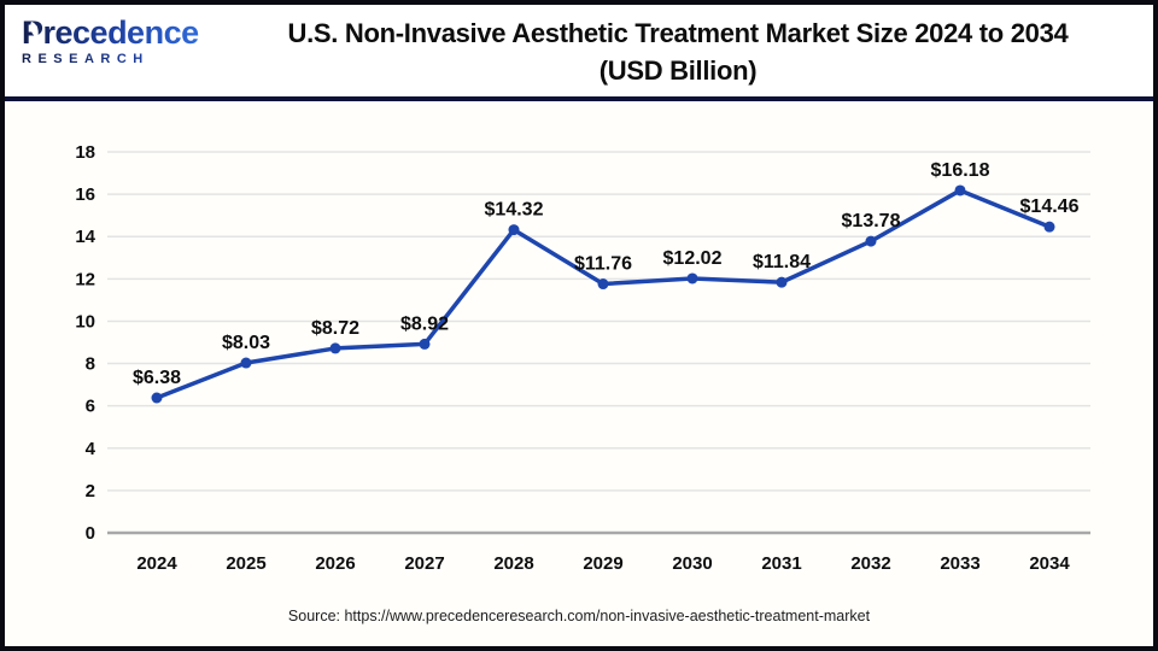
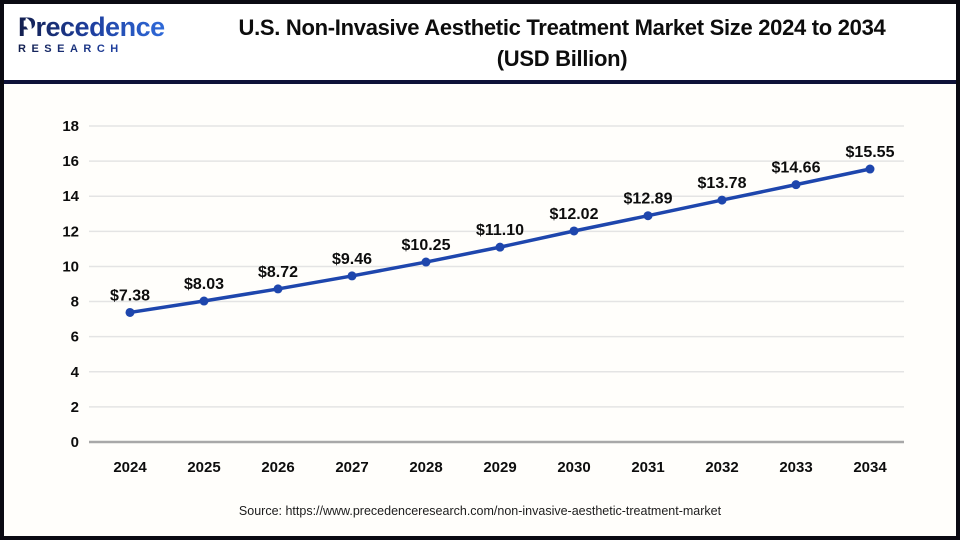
2024: $6.38 -> $7.38
2027: $8.92 -> $9.46
2028: $14.32 -> $10.25
2029: $11.76 -> $11.10
2031: $11.84 -> $12.89
2033: $16.18 -> $14.66
2034: $14.46 -> $15.55
